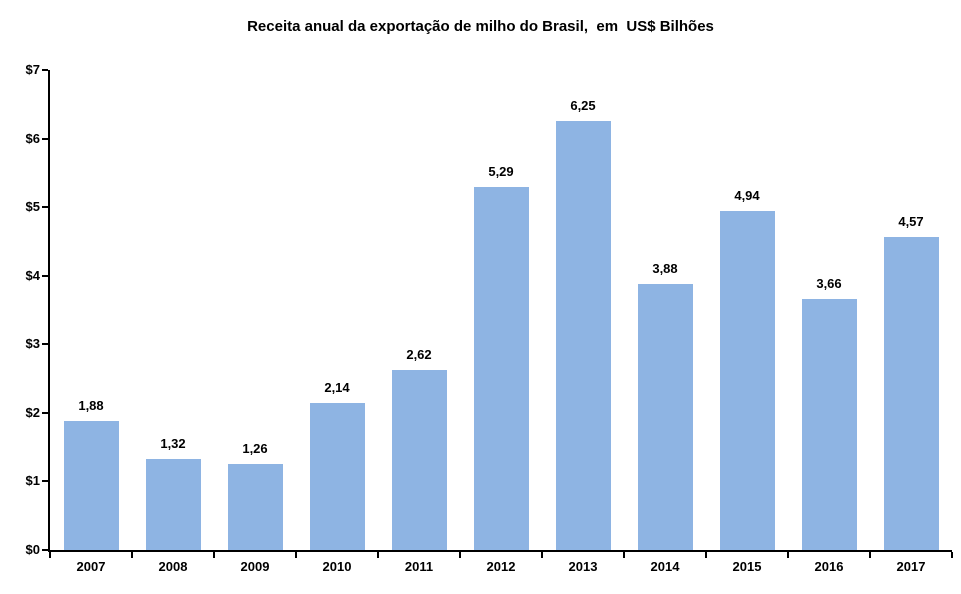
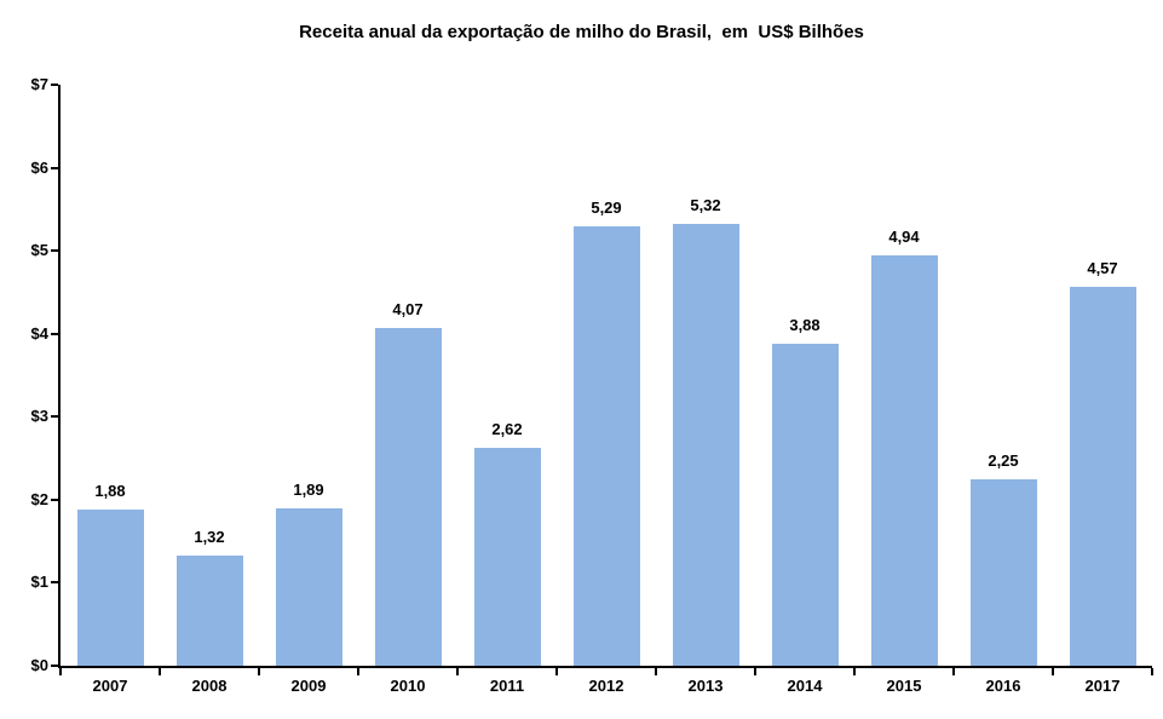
2009: 1,26 -> 1,89
2010: 2,14 -> 4,07
2013: 6,25 -> 5,32
2016: 3,66 -> 2,25
